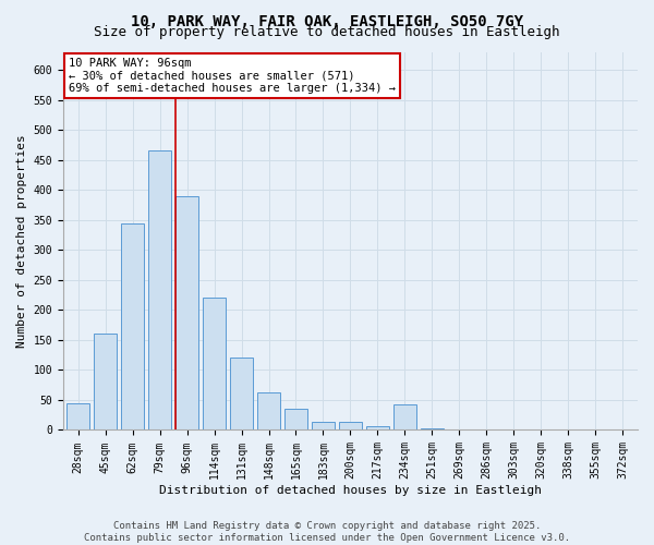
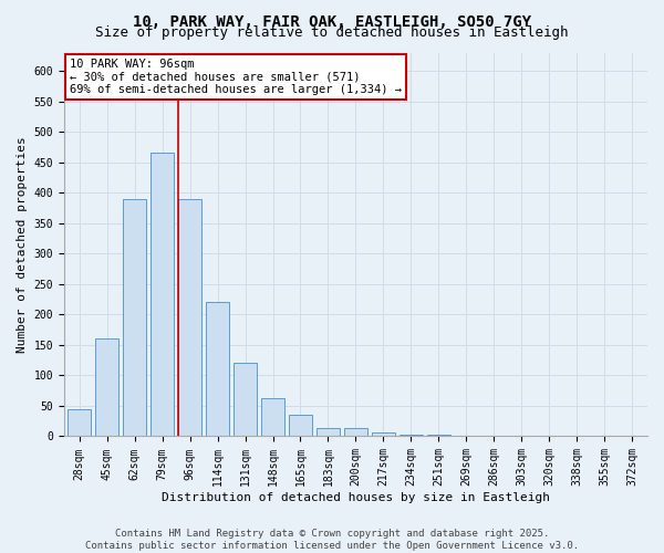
62sqm: 344 -> 390
234sqm: 42 -> 3
